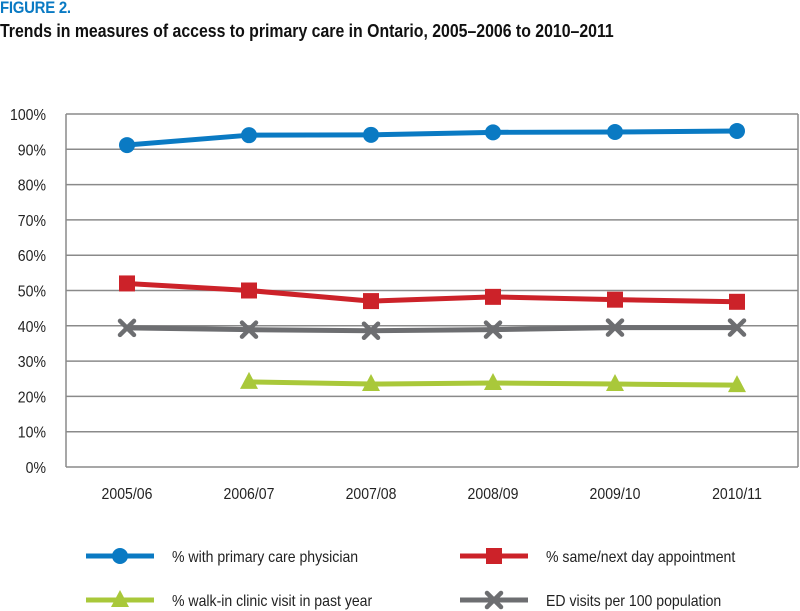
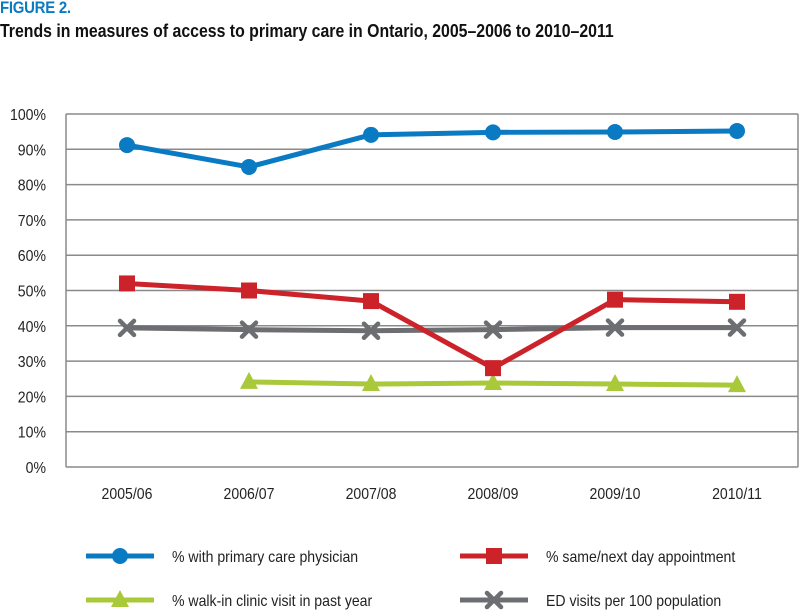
% with primary care physician/2006/07: 94% -> 85%
% same/next day appointment/2008/09: 48% -> 28%
